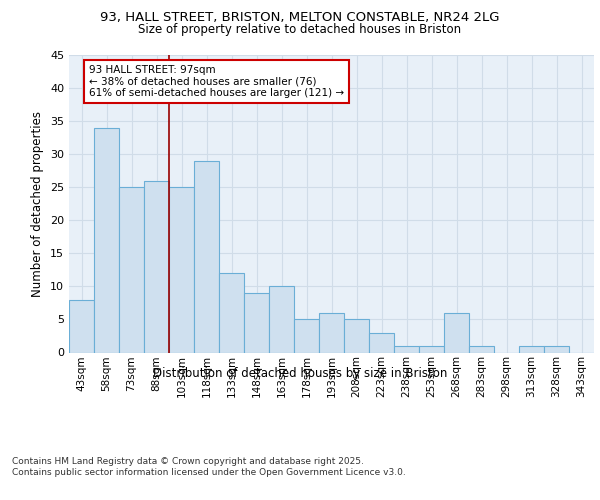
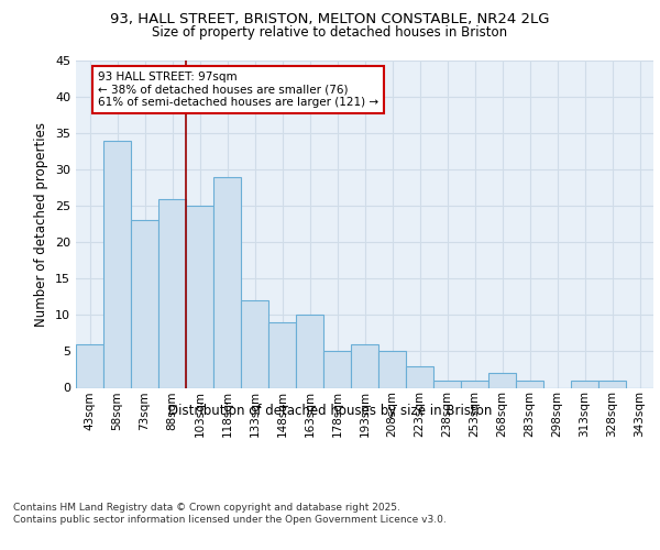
43sqm: 8 -> 6
73sqm: 25 -> 23
268sqm: 6 -> 2
